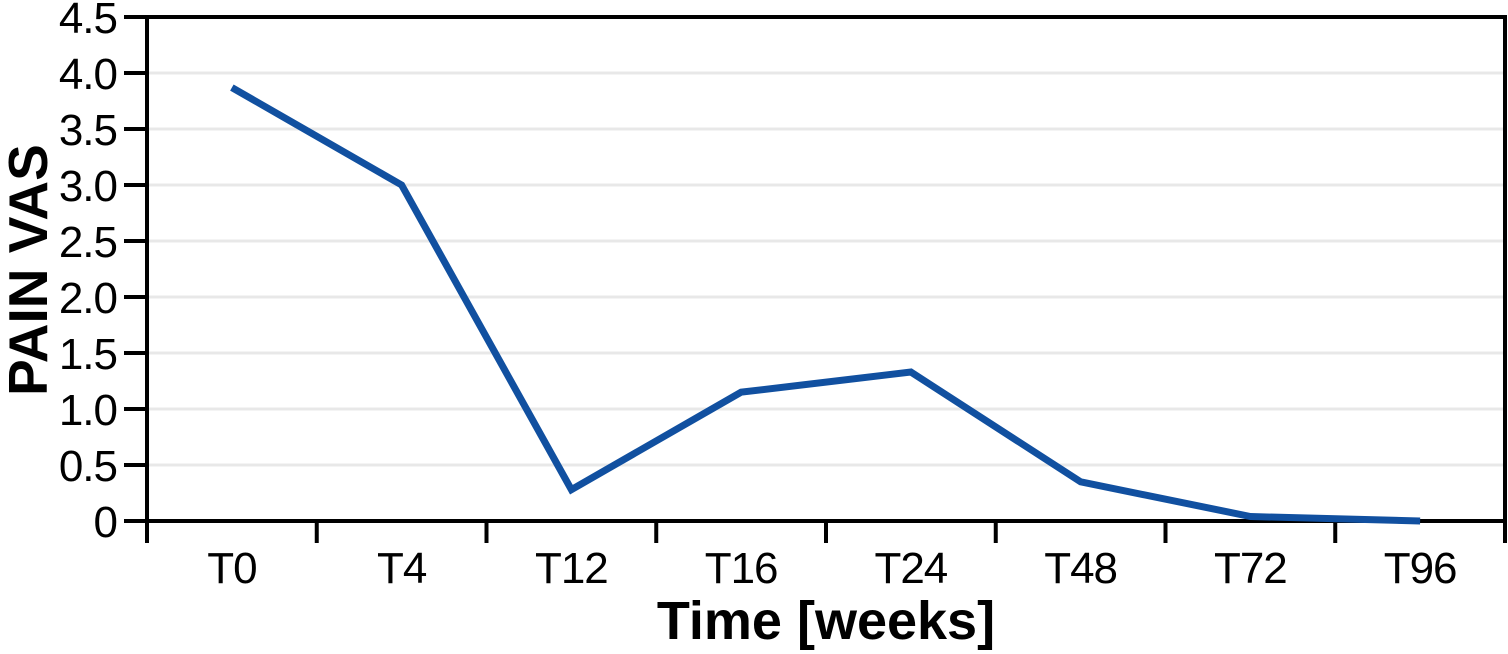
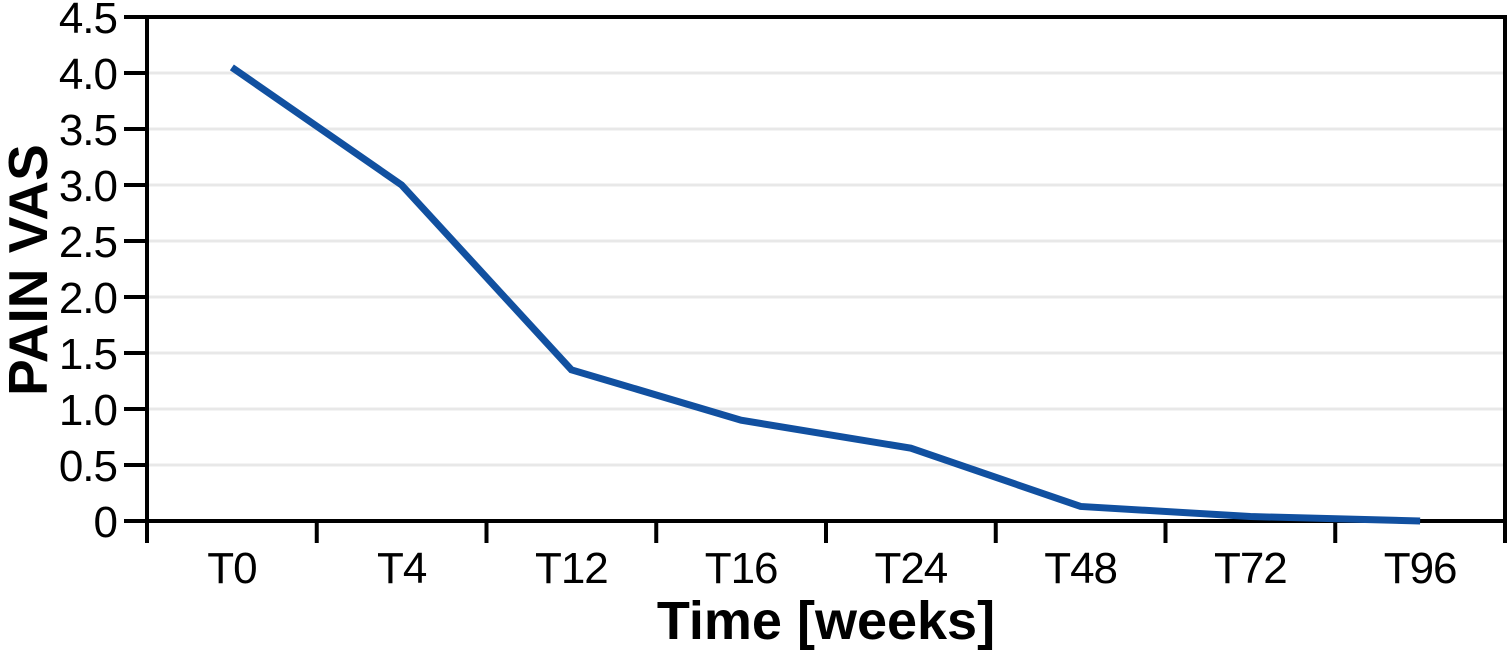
T0: 3.87 -> 4.05
T12: 0.28 -> 1.35
T16: 1.15 -> 0.90
T24: 1.33 -> 0.65
T48: 0.35 -> 0.13
